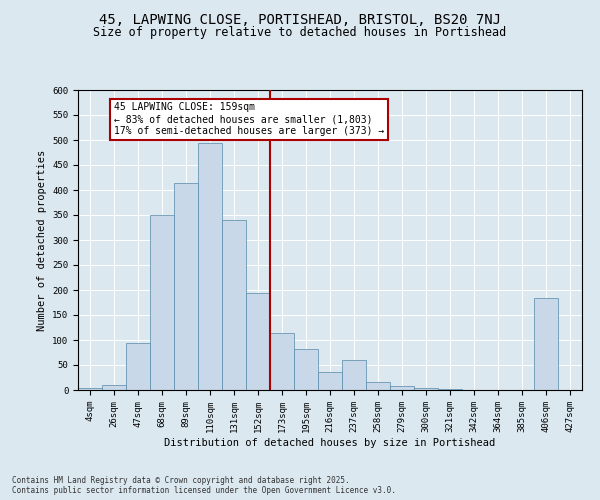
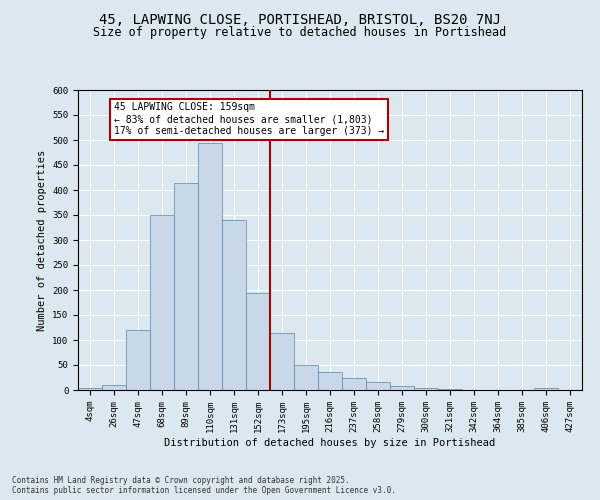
47sqm: 94 -> 120
195sqm: 82 -> 50
237sqm: 60 -> 25
406sqm: 184 -> 4
